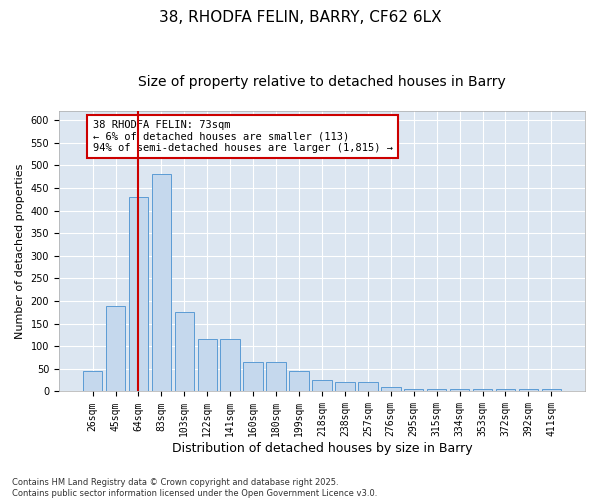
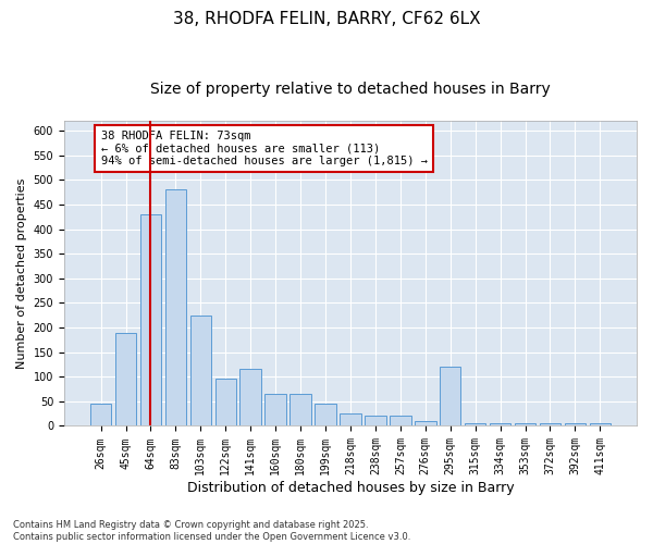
103sqm: 175 -> 225
122sqm: 115 -> 95
295sqm: 5 -> 120
